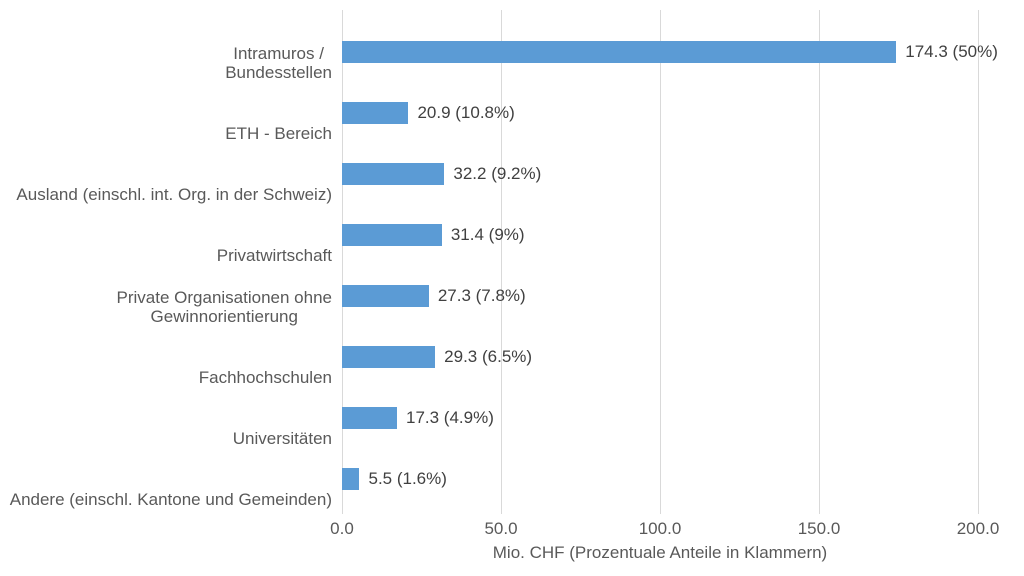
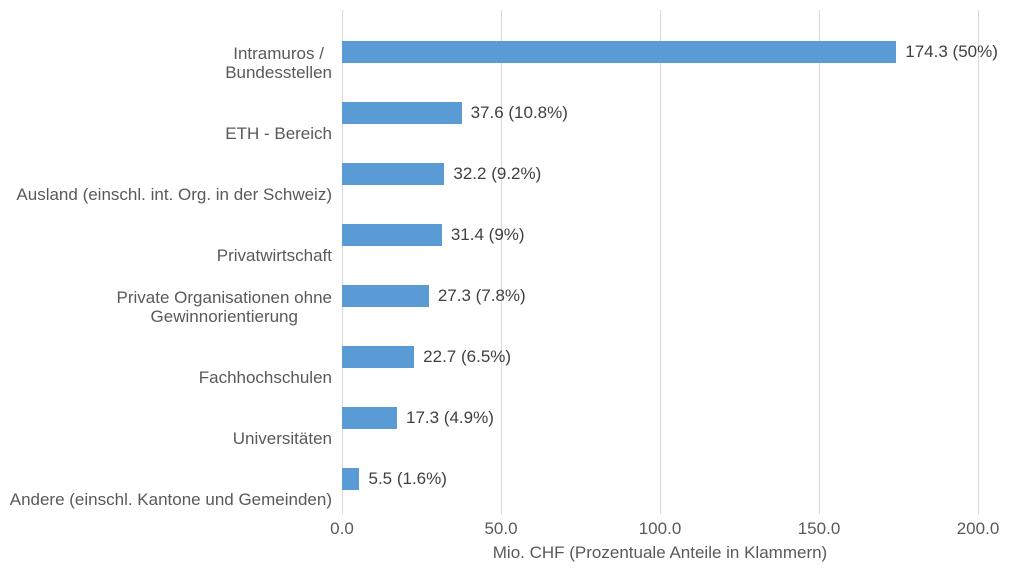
ETH - Bereich: 20.9 -> 37.6
Fachhochschulen: 29.3 -> 22.7
